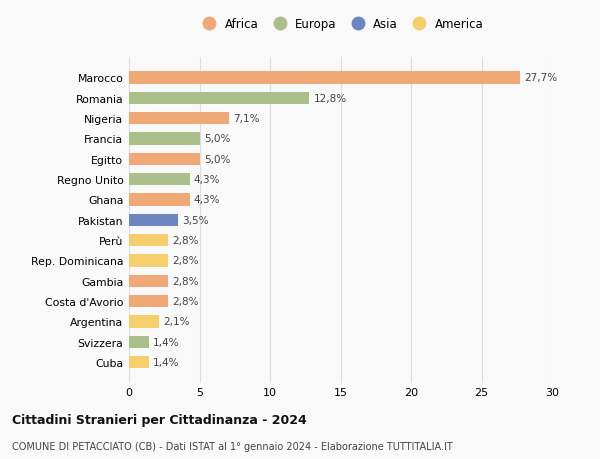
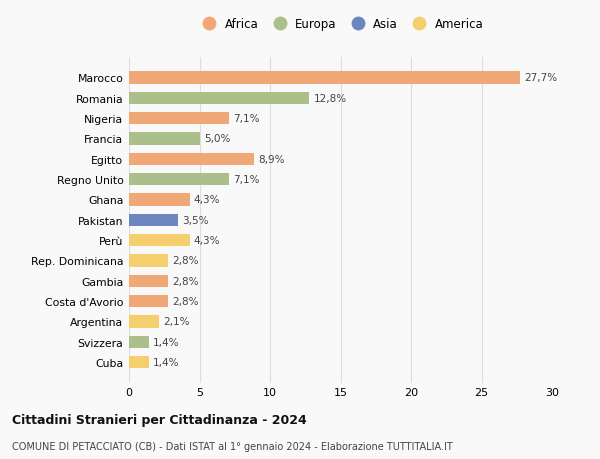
Egitto: 5,0% -> 8,9%
Regno Unito: 4,3% -> 7,1%
Perù: 2,8% -> 4,3%
